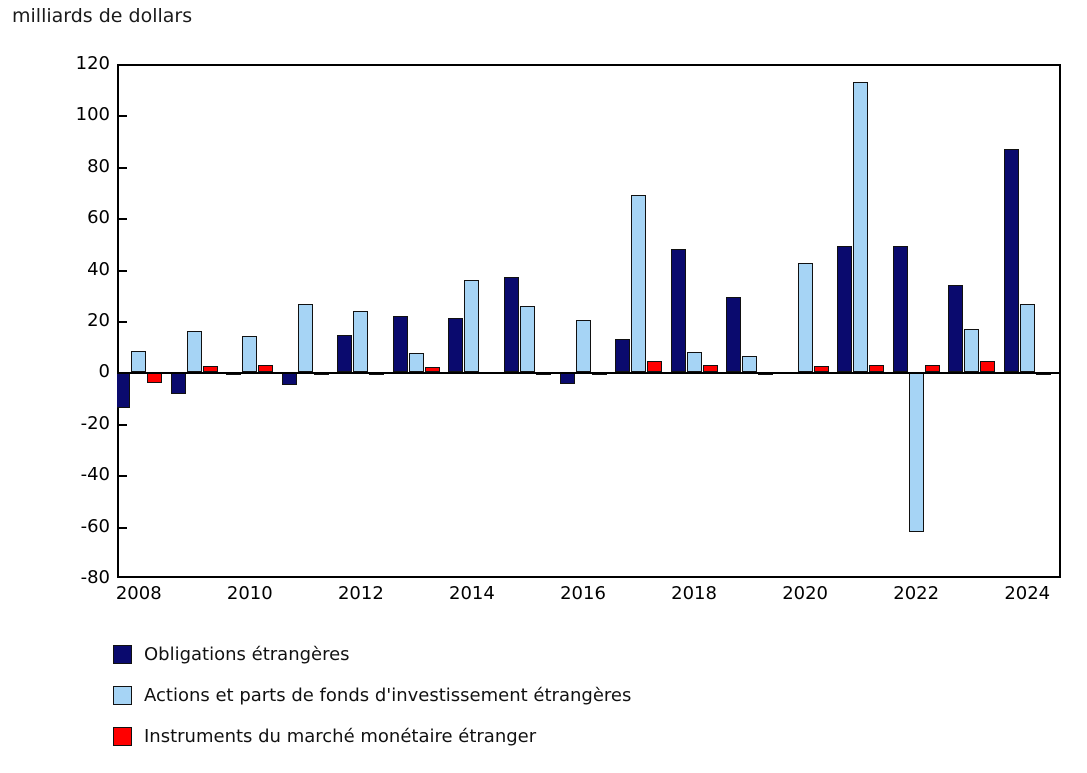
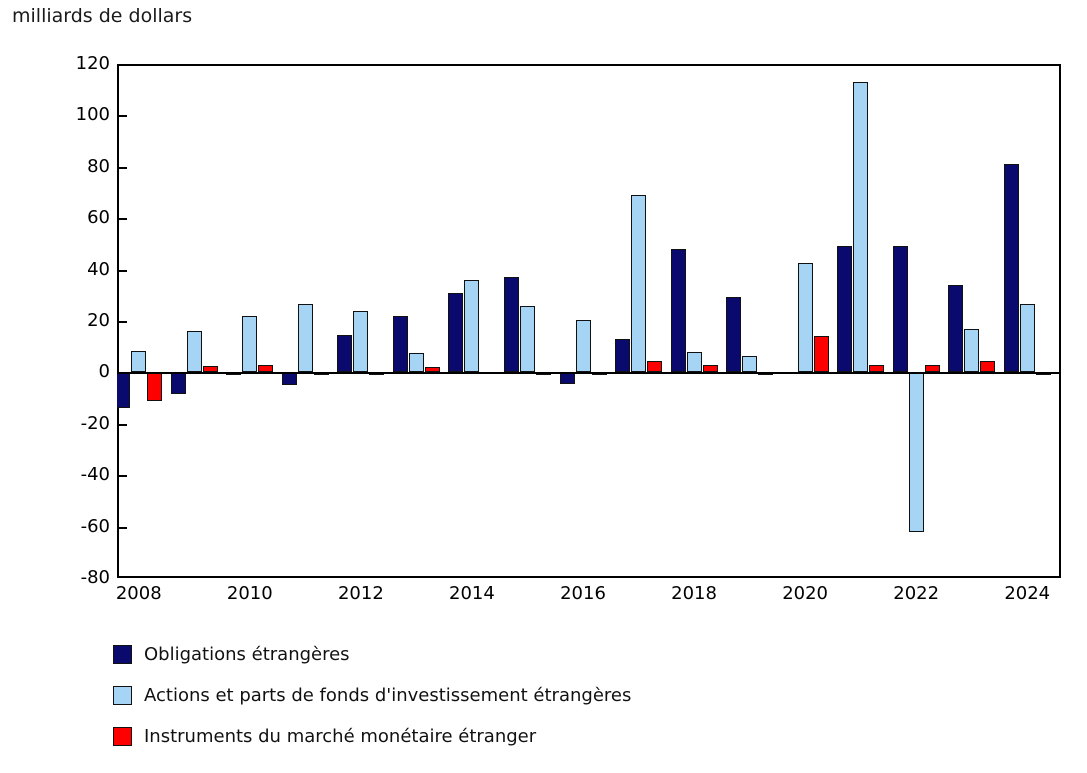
Instruments du marché monétaire étranger/2008: -4 -> -11
Actions et parts de fonds d'investissement étrangères/2010: 14 -> 22
Obligations étrangères/2014: 21 -> 31
Instruments du marché monétaire étranger/2020: 2 -> 14
Obligations étrangères/2024: 87 -> 81
